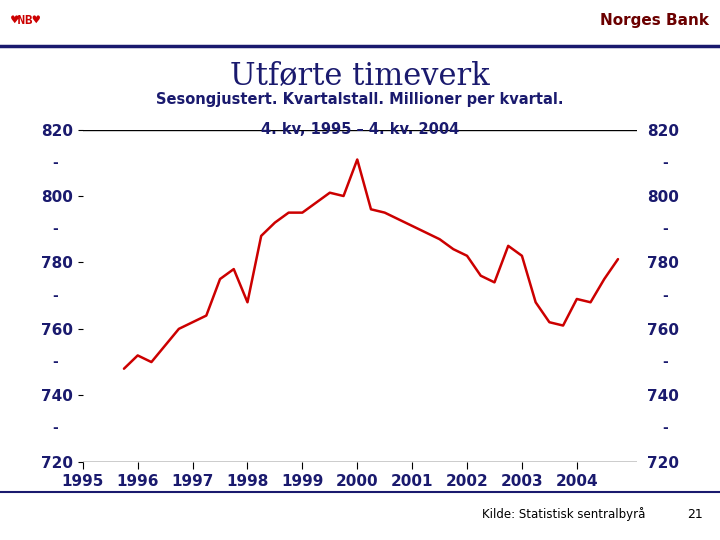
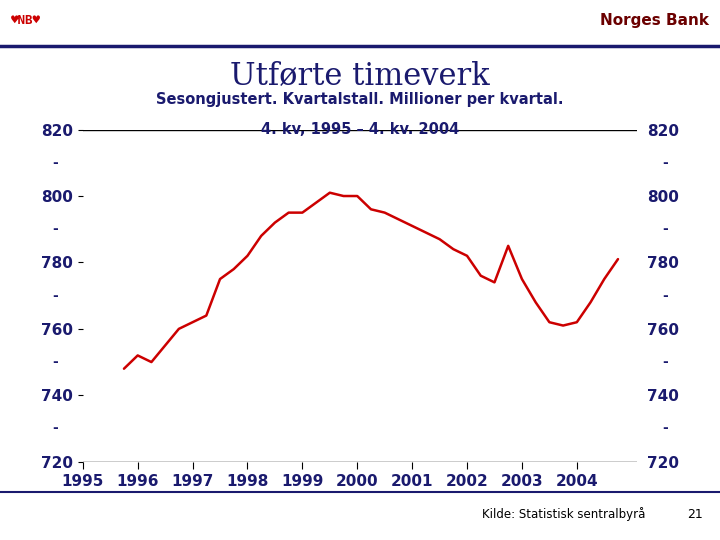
1998: 768 -> 782
2000: 811 -> 800
2003: 782 -> 775
2004: 769 -> 762
